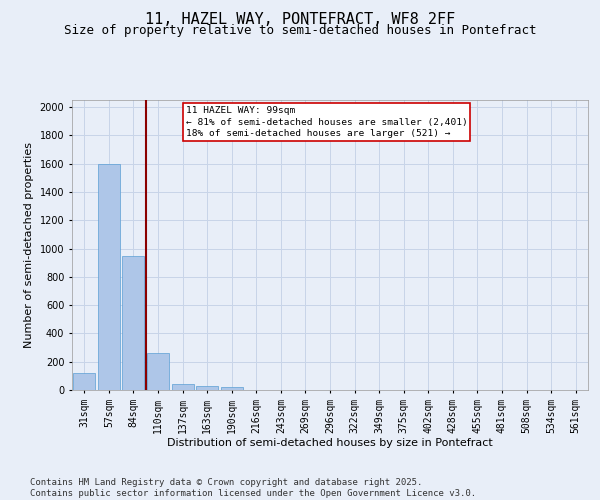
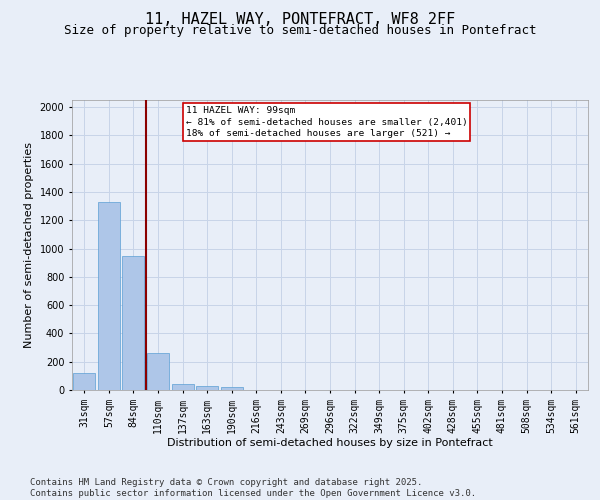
57sqm: 1600 -> 1330
